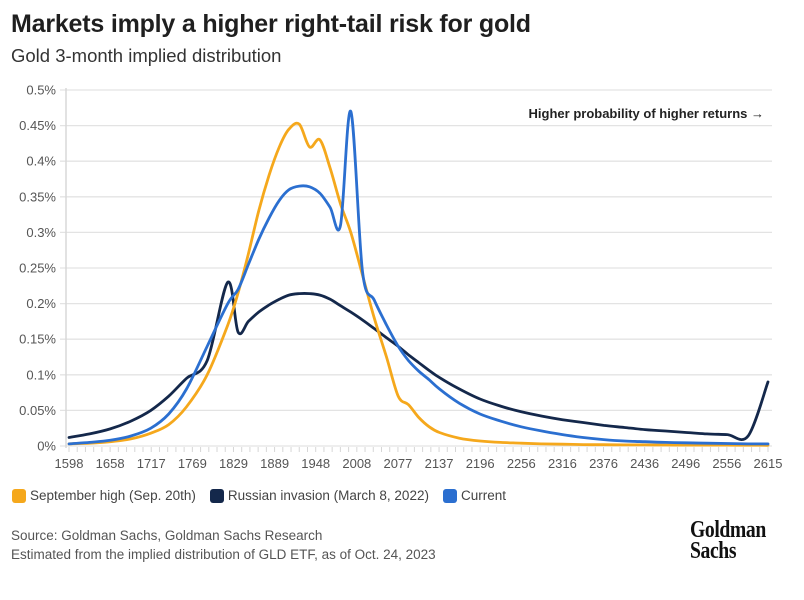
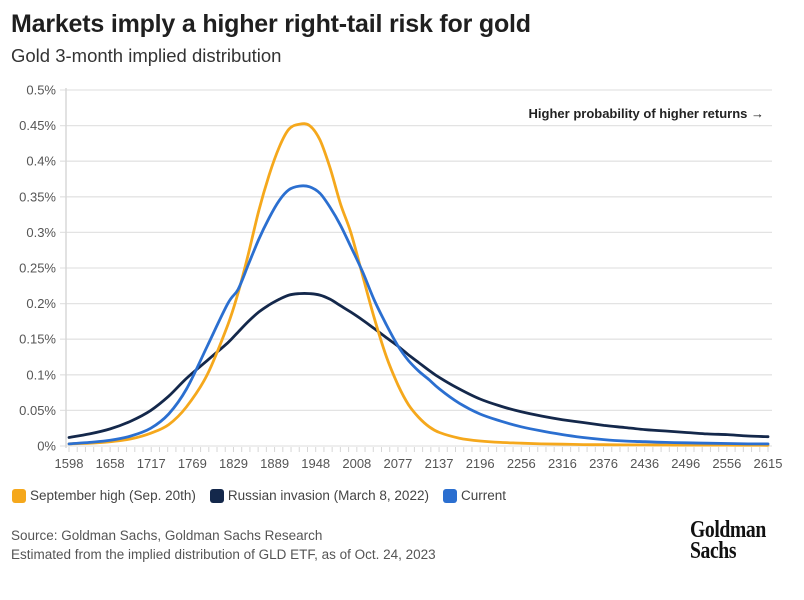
Russian invasion (March 8, 2022)/1829: 0.23% -> 0.14%
September high (Sep. 20th)/1948: 0.42% -> 0.45%
Current/2008: 0.47% -> 0.28%
September high (Sep. 20th)/2077: 0.07% -> 0.09%
Russian invasion (March 8, 2022)/2615: 0.09% -> 0.01%
